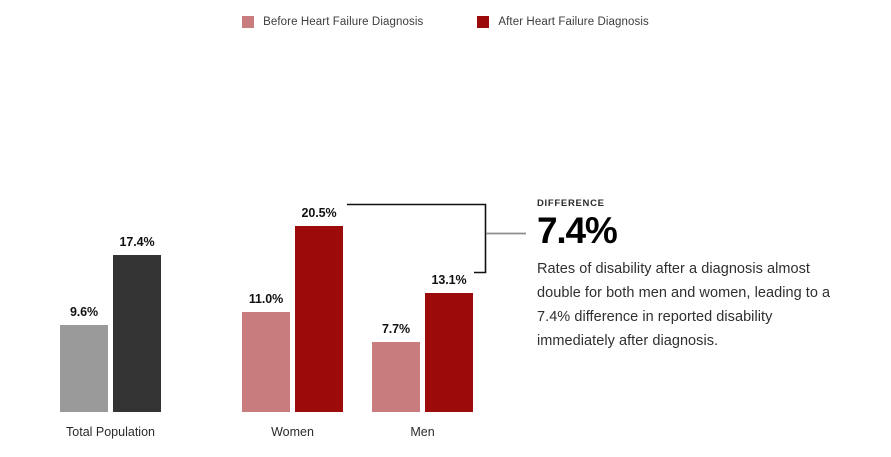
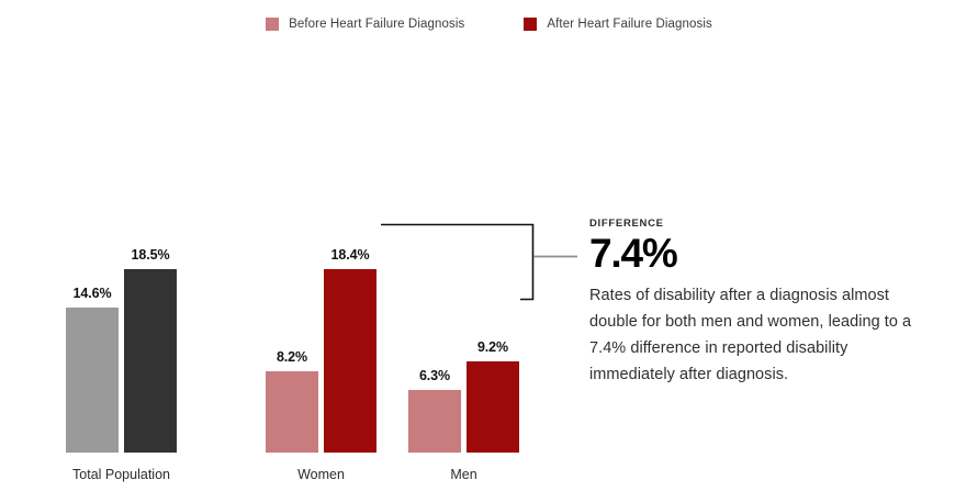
Before Heart Failure Diagnosis/Total Population: 9.6% -> 14.6%
After Heart Failure Diagnosis/Total Population: 17.4% -> 18.5%
Before Heart Failure Diagnosis/Women: 11.0% -> 8.2%
After Heart Failure Diagnosis/Women: 20.5% -> 18.4%
Before Heart Failure Diagnosis/Men: 7.7% -> 6.3%
After Heart Failure Diagnosis/Men: 13.1% -> 9.2%
